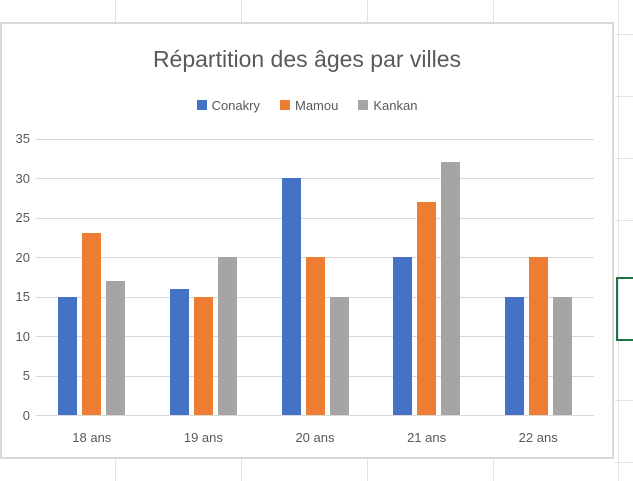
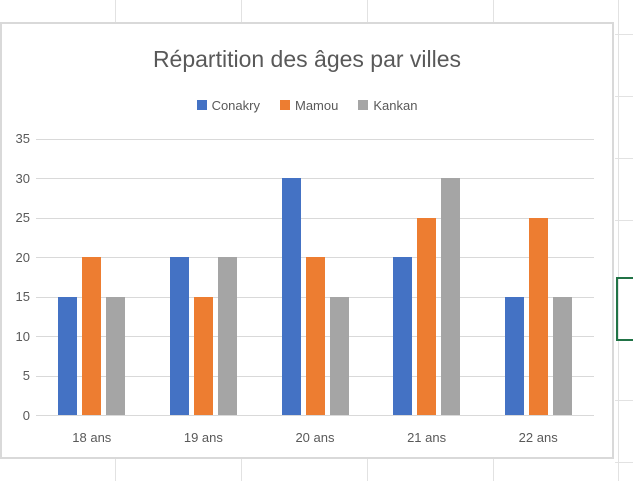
Mamou/18 ans: 23 -> 20
Kankan/18 ans: 17 -> 15
Conakry/19 ans: 16 -> 20
Mamou/21 ans: 27 -> 25
Kankan/21 ans: 32 -> 30
Mamou/22 ans: 20 -> 25
